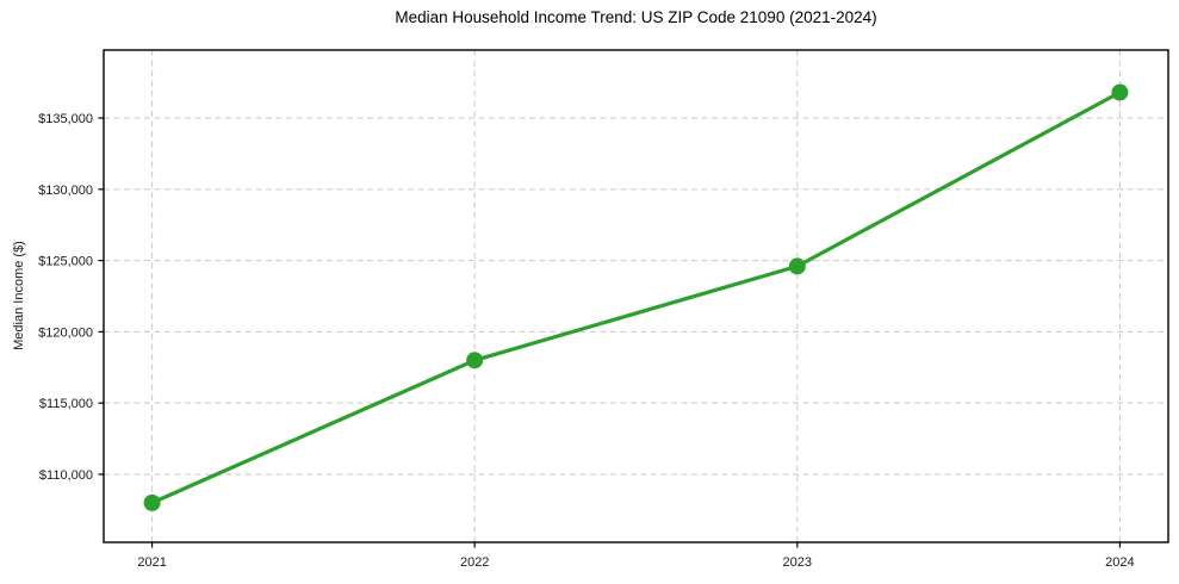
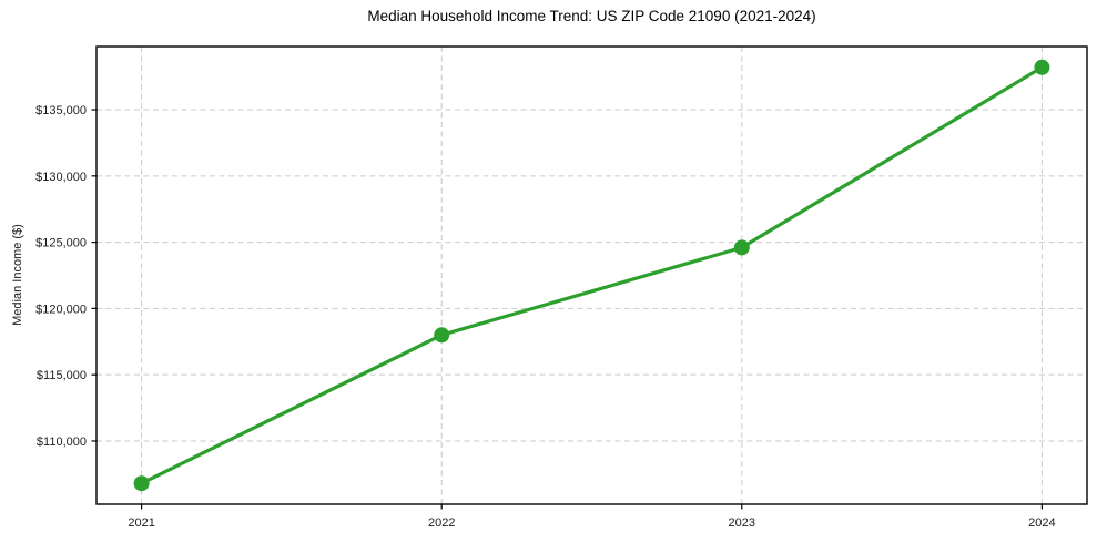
2021: $108000 -> $106800
2024: $136800 -> $138200
